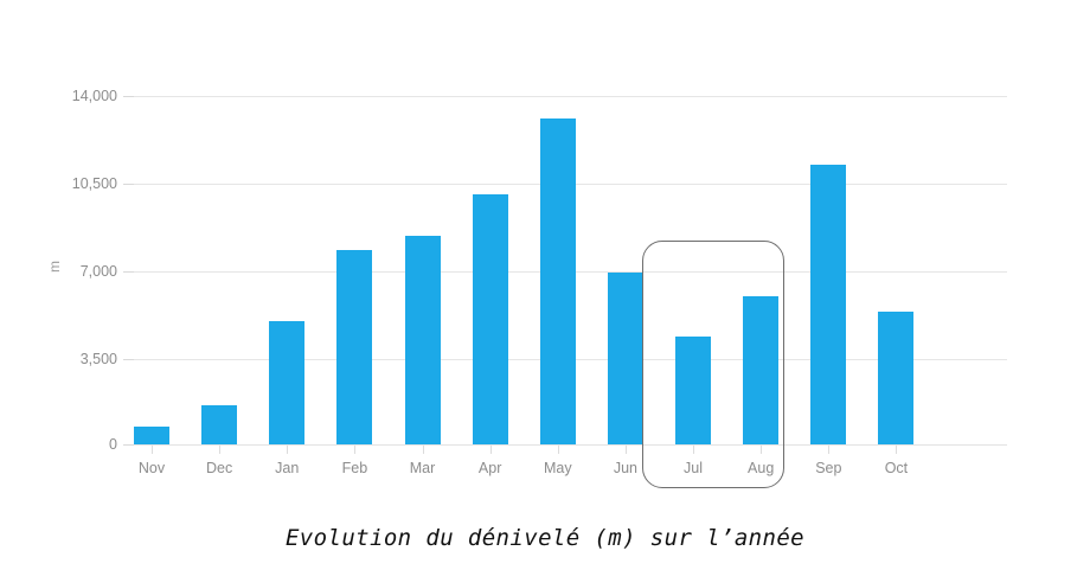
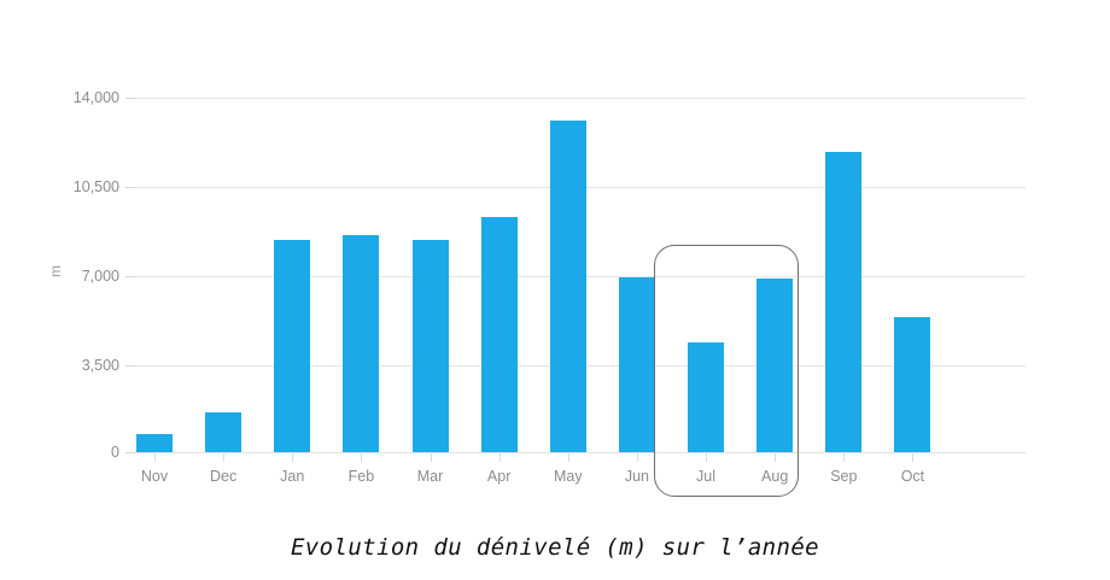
Jan: 4900 -> 8200
Feb: 7700 -> 8400
Apr: 9800 -> 9100
Aug: 5800 -> 6700
Sep: 11000 -> 11600
